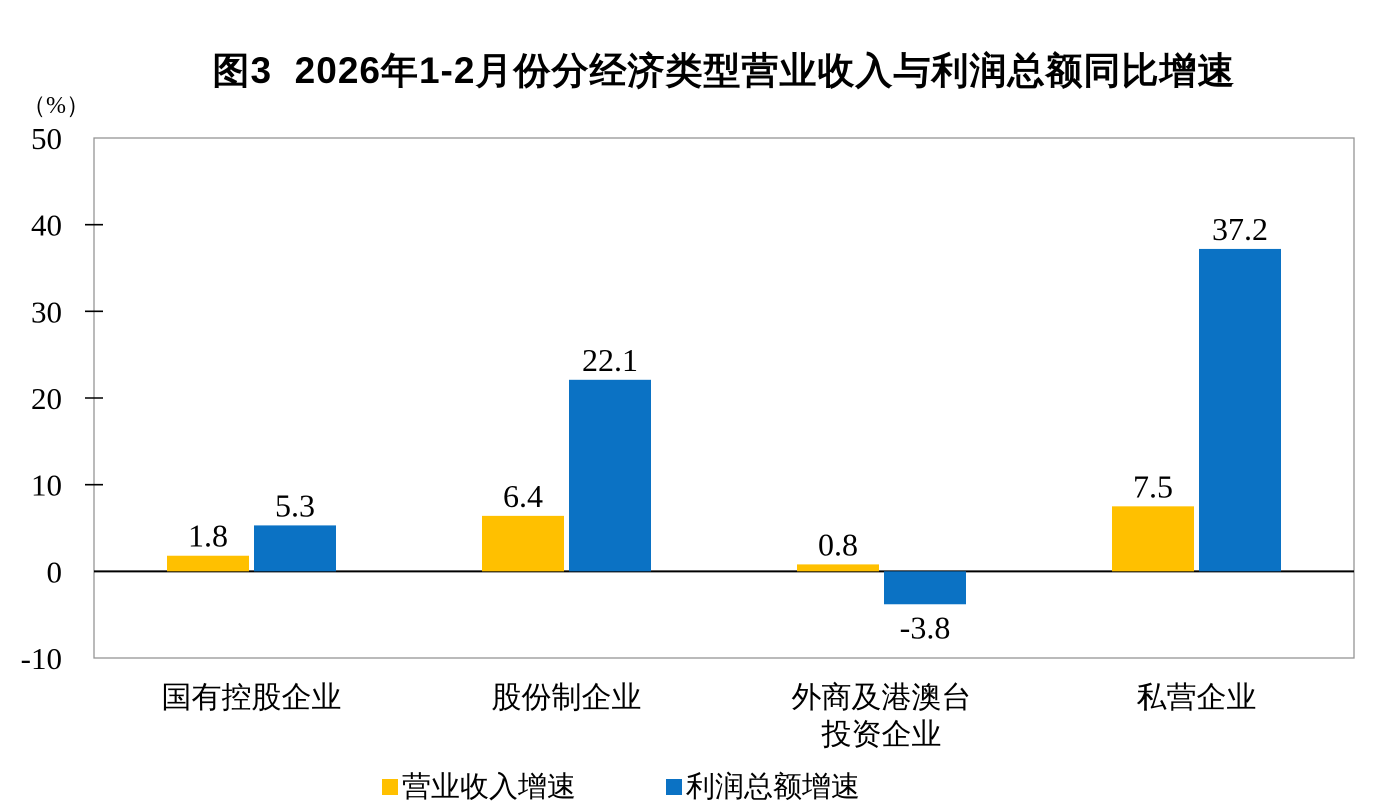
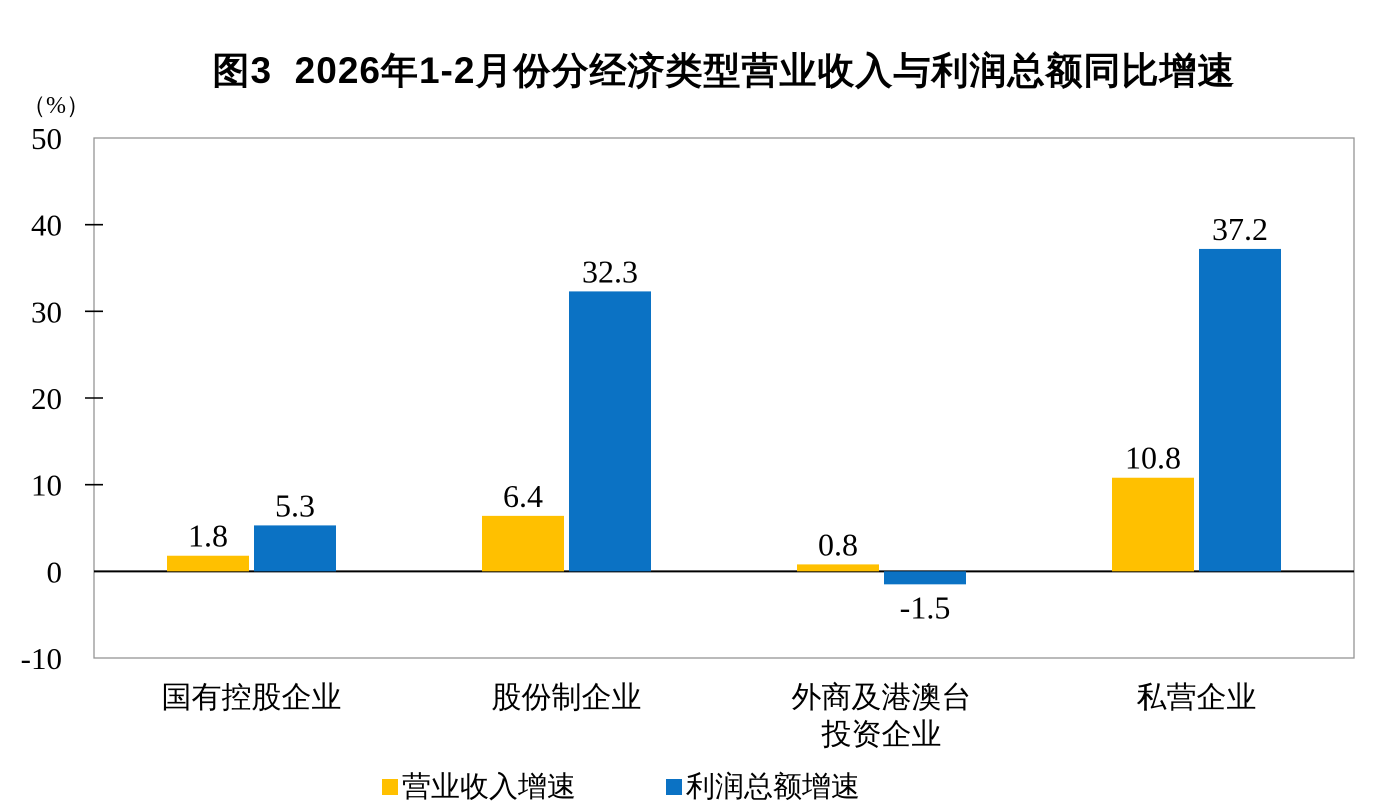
利润总额增速/股份制企业: 22.1 -> 32.3
利润总额增速/外商及港澳台 投资企业: -3.8 -> -1.5
营业收入增速/私营企业: 7.5 -> 10.8
